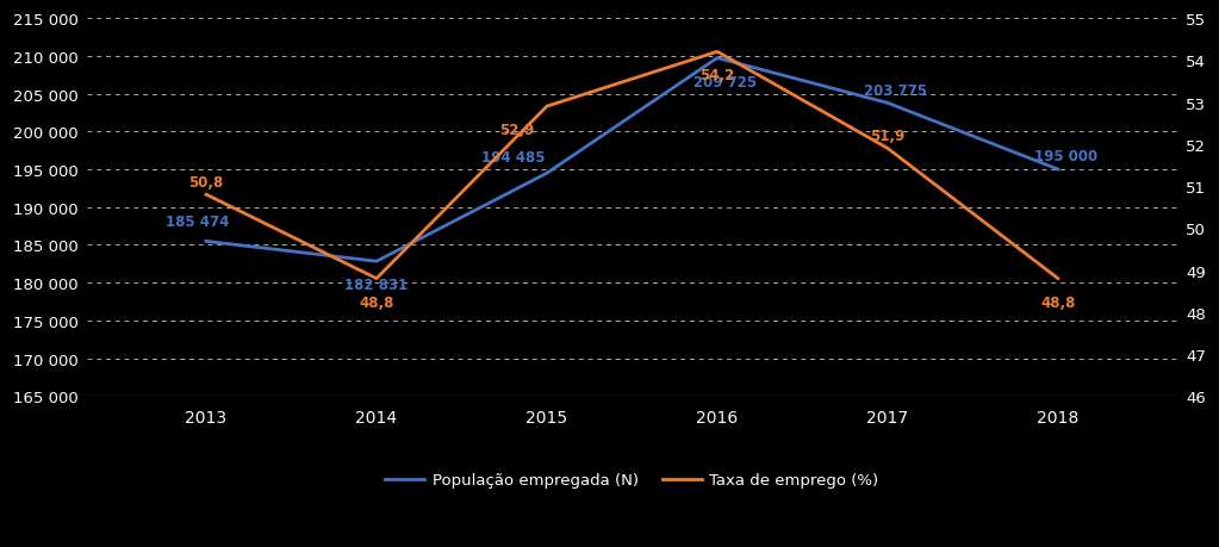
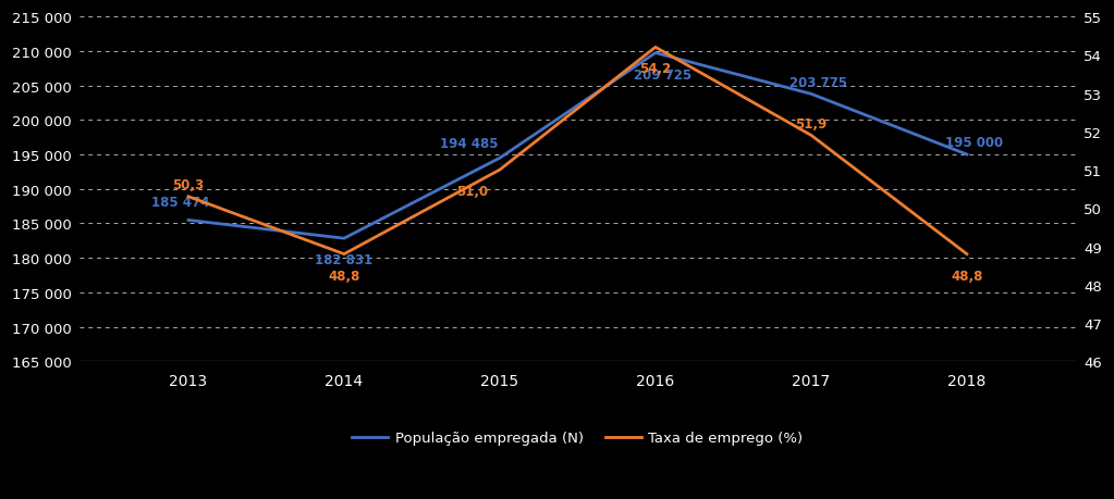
Taxa de emprego (%)/2013: 50,8 -> 50,3
Taxa de emprego (%)/2015: 52,9 -> 51,0
